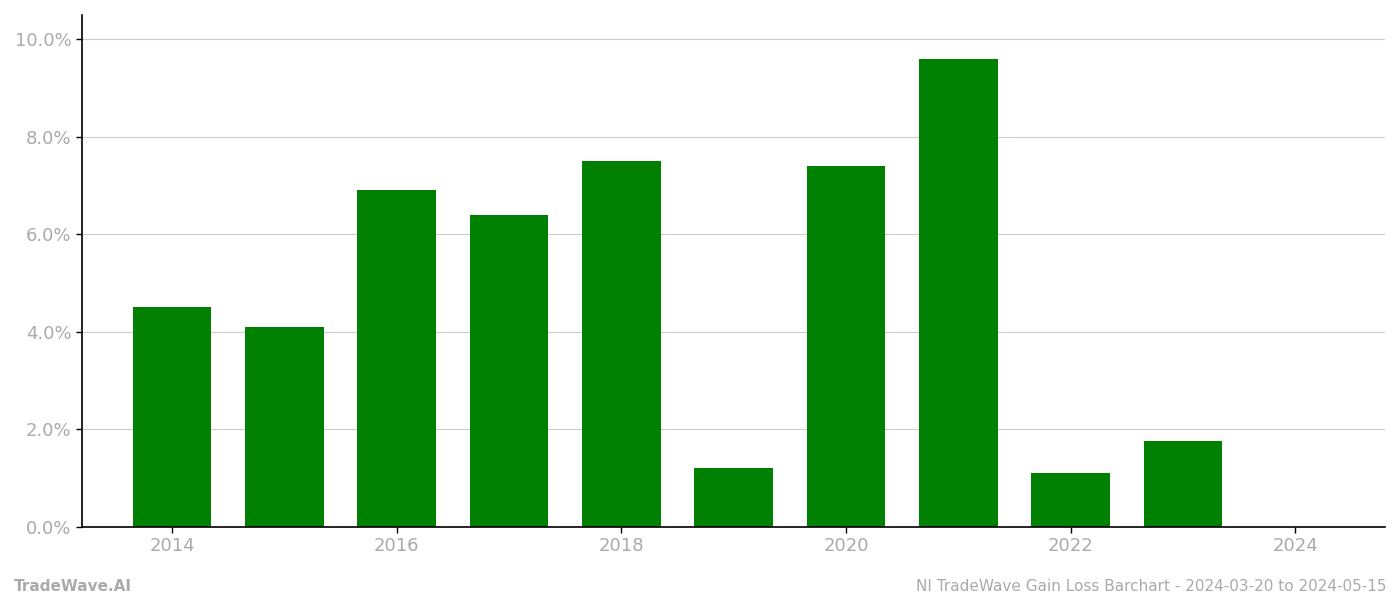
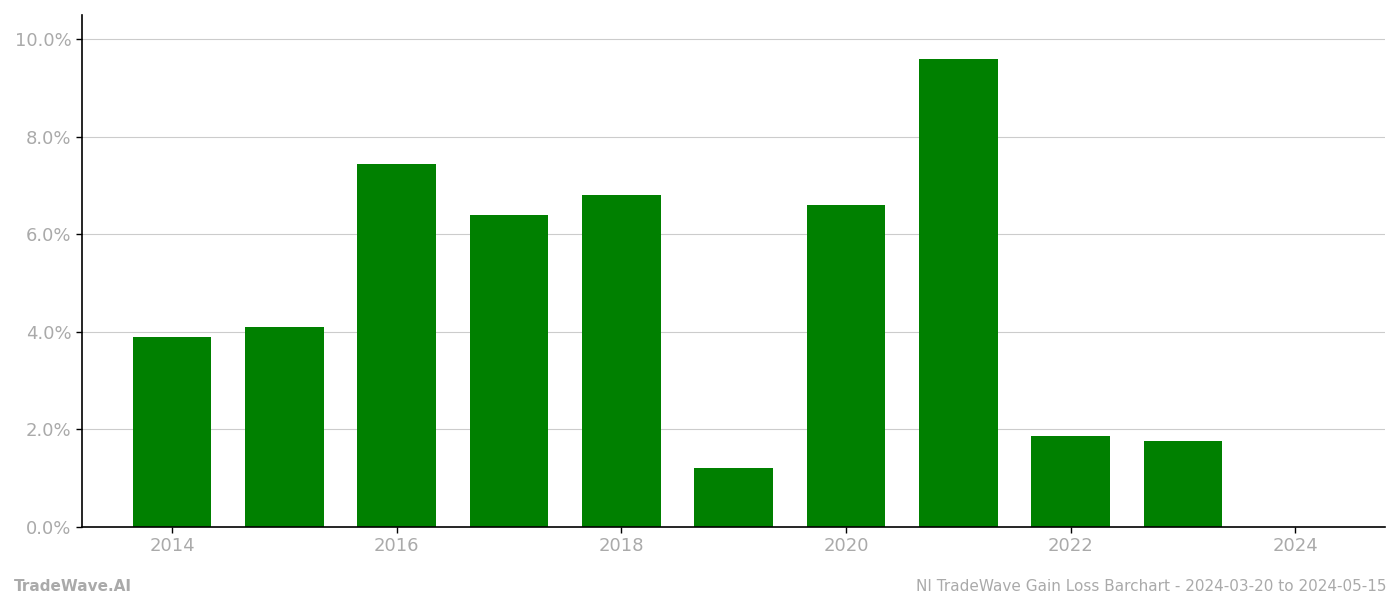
2014: 4.50% -> 3.90%
2016: 6.90% -> 7.45%
2018: 7.50% -> 6.80%
2020: 7.40% -> 6.60%
2022: 1.10% -> 1.85%
